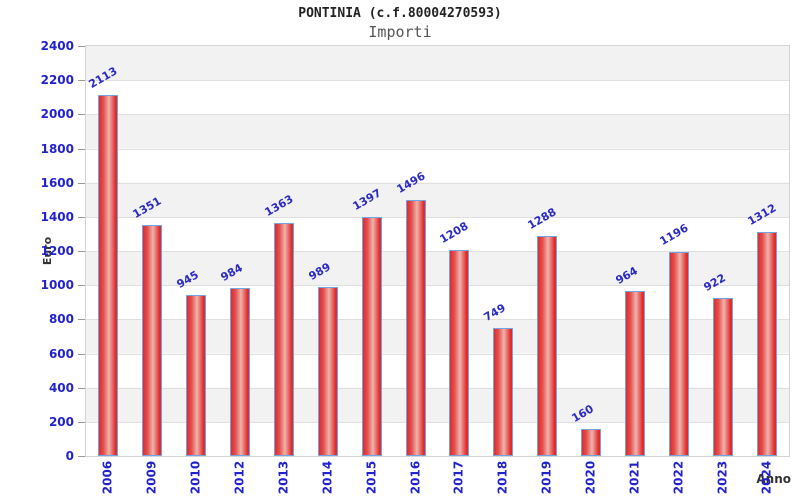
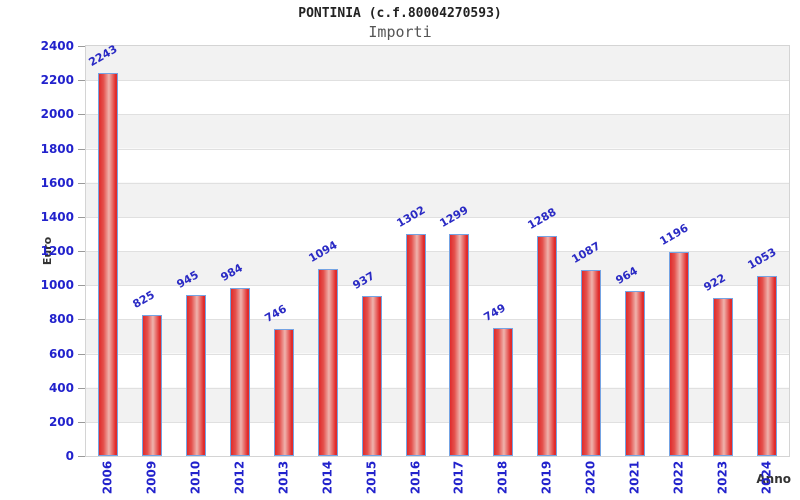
2006: 2113 -> 2243
2009: 1351 -> 825
2013: 1363 -> 746
2014: 989 -> 1094
2015: 1397 -> 937
2016: 1496 -> 1302
2017: 1208 -> 1299
2020: 160 -> 1087
2024: 1312 -> 1053
